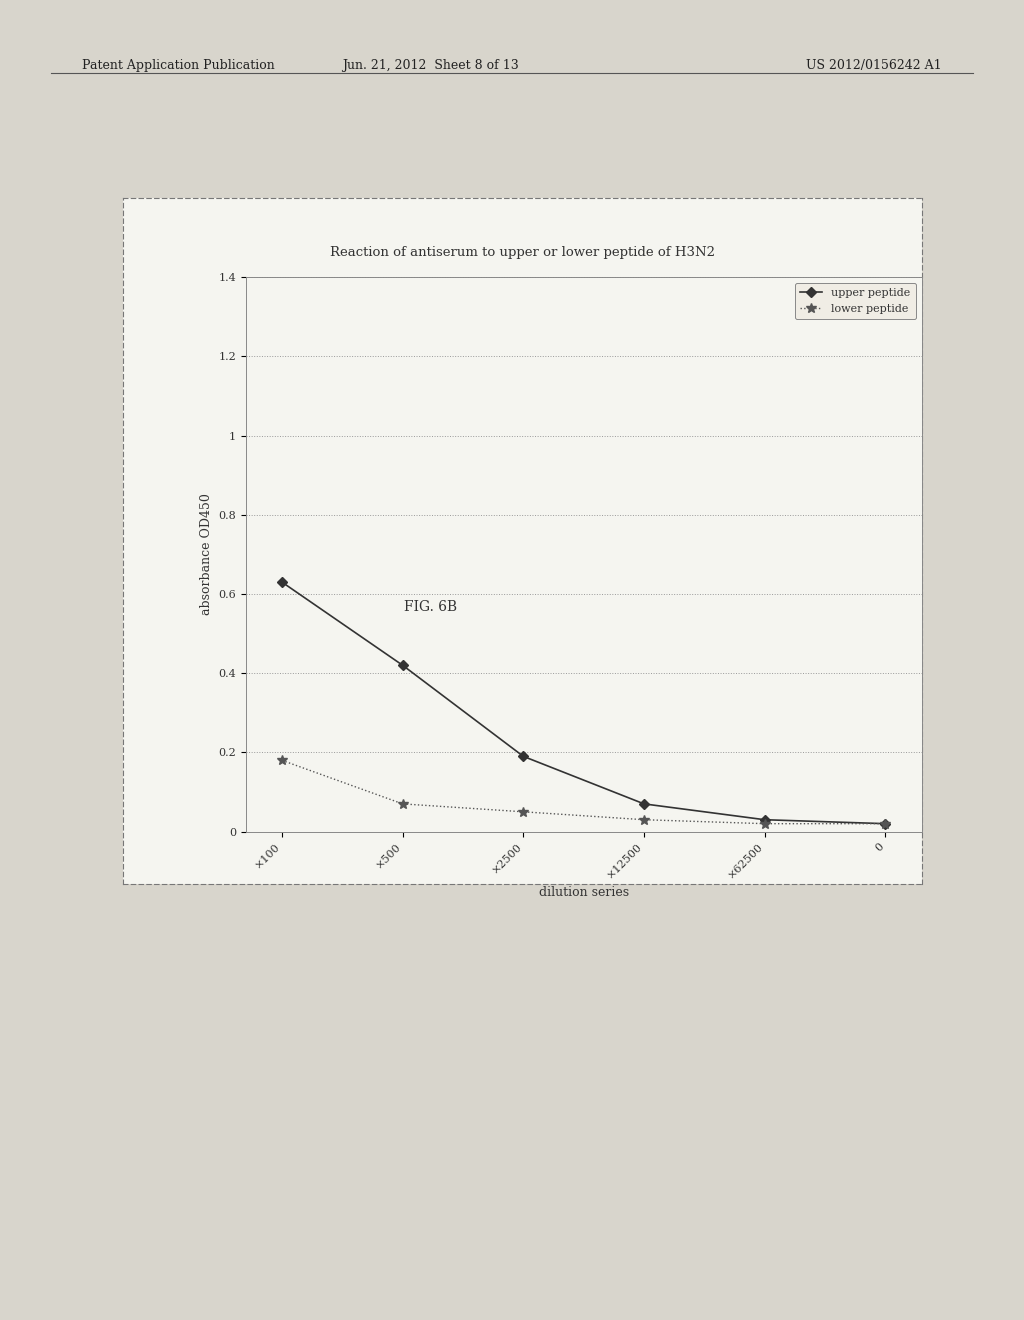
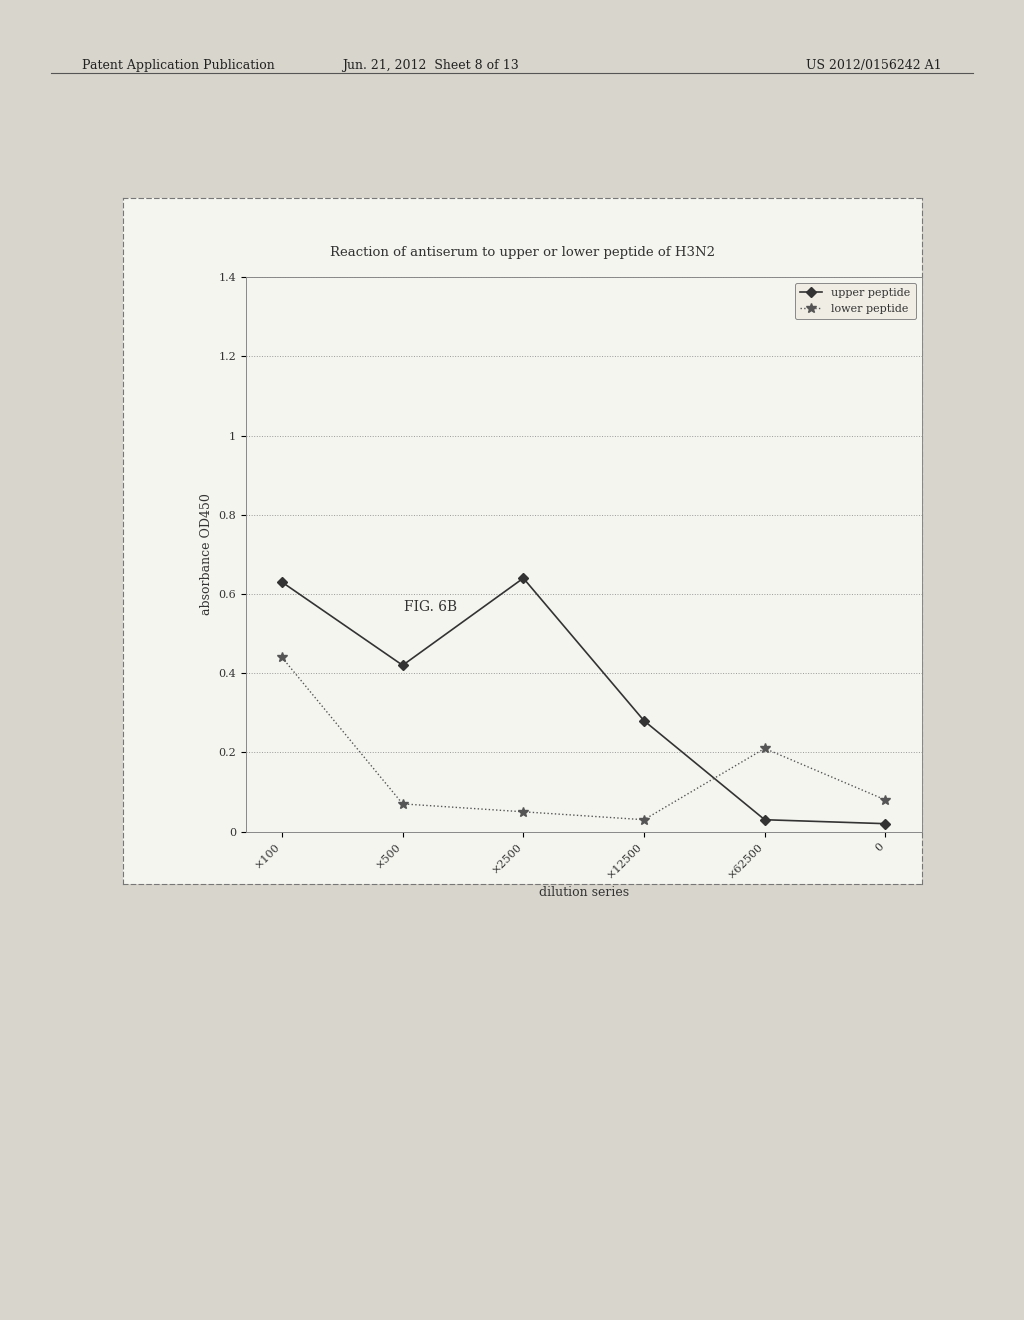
lower peptide/×100: 0.18 -> 0.44
upper peptide/×2500: 0.19 -> 0.64
upper peptide/×12500: 0.07 -> 0.28
lower peptide/×62500: 0.02 -> 0.21
lower peptide/0: 0.02 -> 0.08
